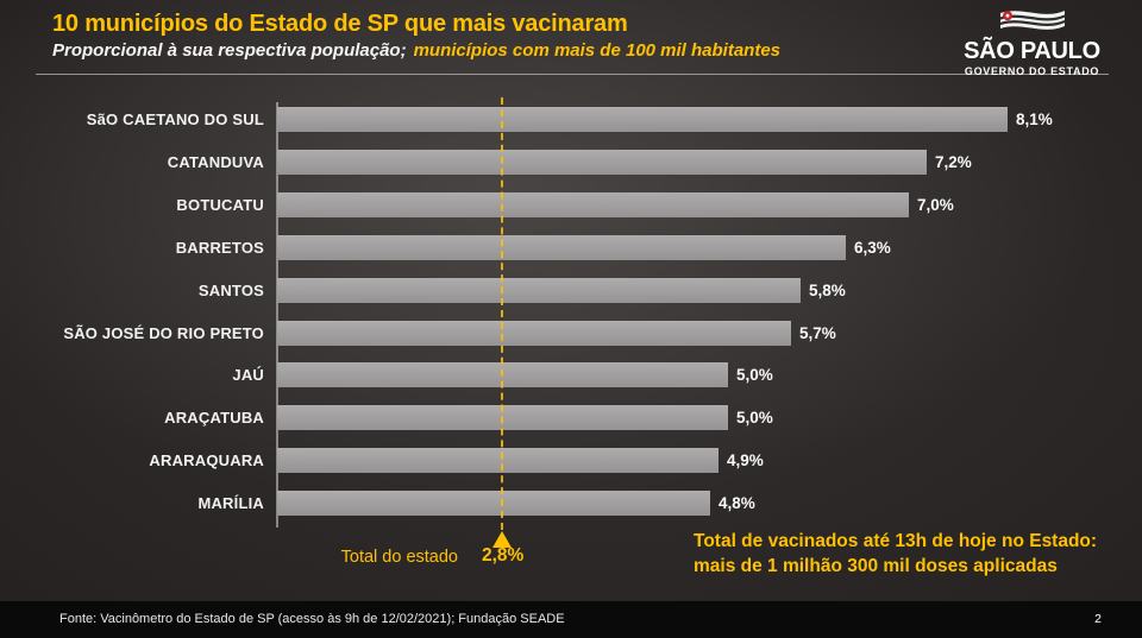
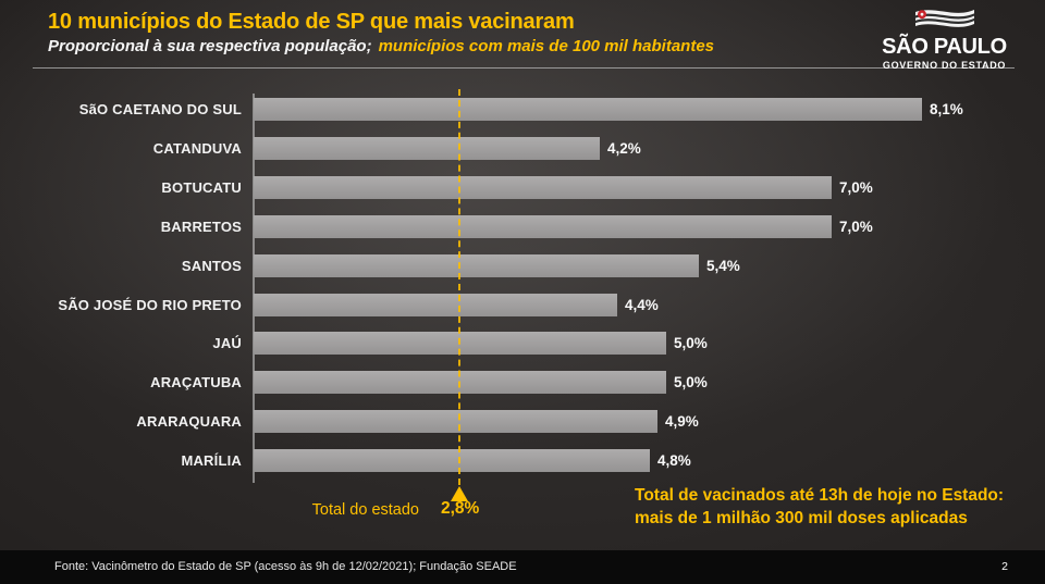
CATANDUVA: 7,2% -> 4,2%
BARRETOS: 6,3% -> 7,0%
SANTOS: 5,8% -> 5,4%
SÃO JOSÉ DO RIO PRETO: 5,7% -> 4,4%
